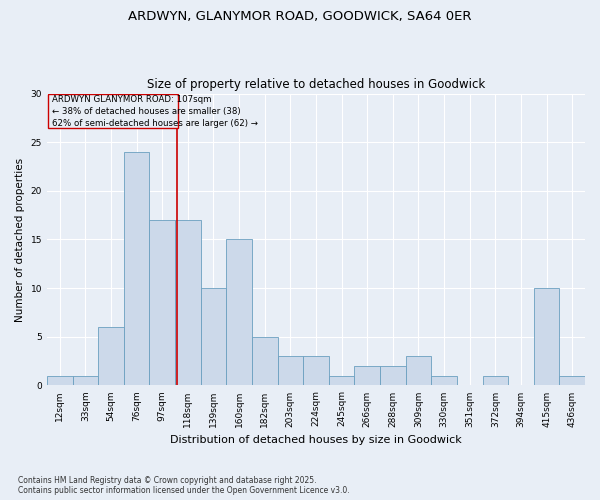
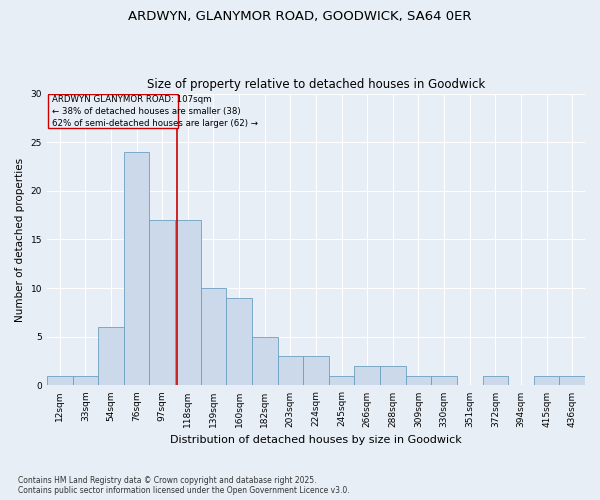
160sqm: 15 -> 9
309sqm: 3 -> 1
415sqm: 10 -> 1
